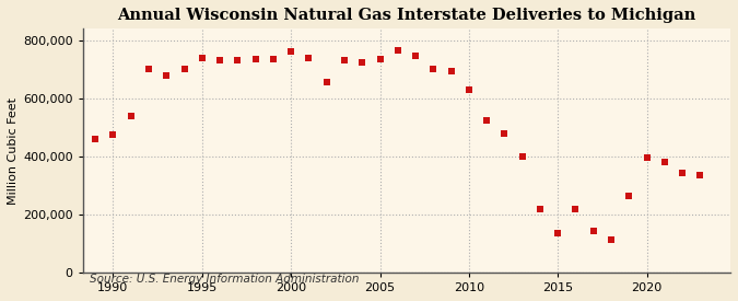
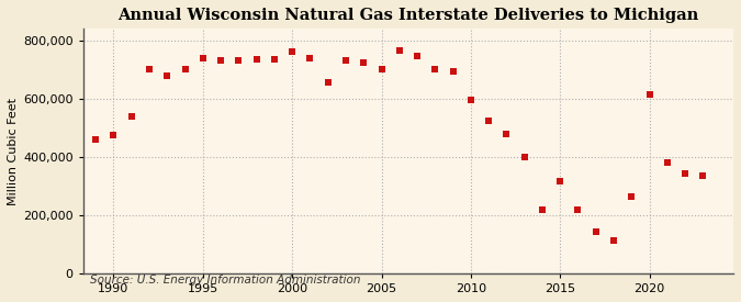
2005: 735,000 -> 700,000
2010: 630,000 -> 595,000
2015: 135,000 -> 315,000
2020: 395,000 -> 615,000
